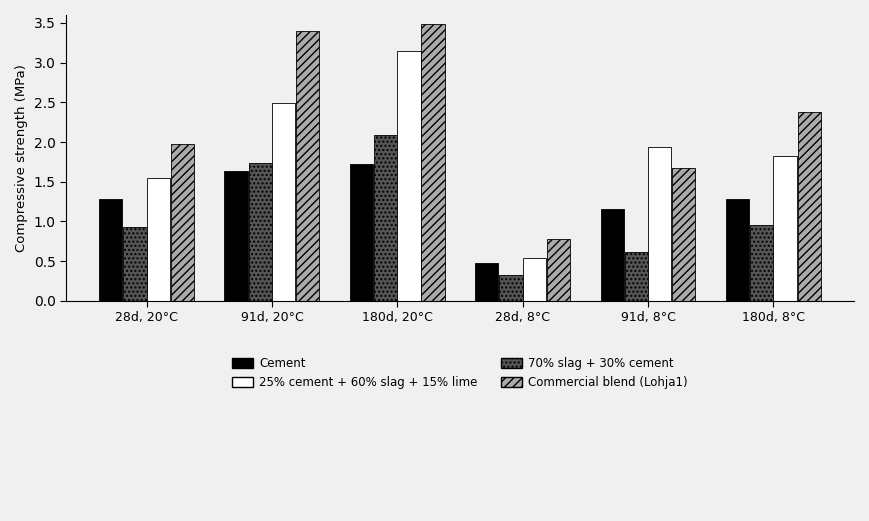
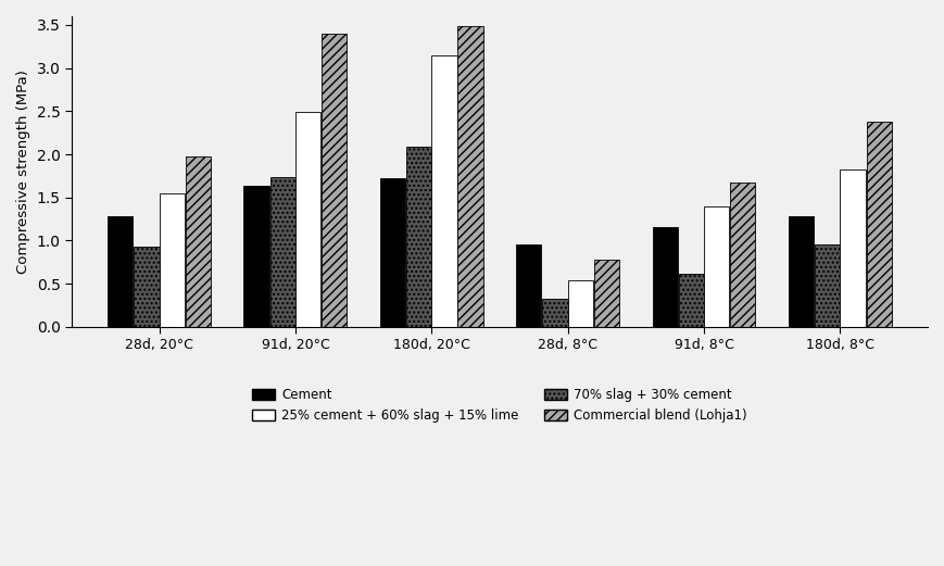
Cement/28d, 8°C: 0.48 -> 0.96
25% cement + 60% slag + 15% lime/91d, 8°C: 1.94 -> 1.40
